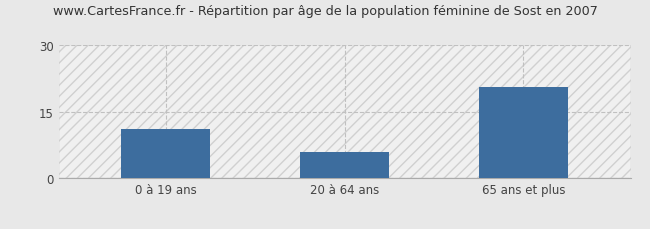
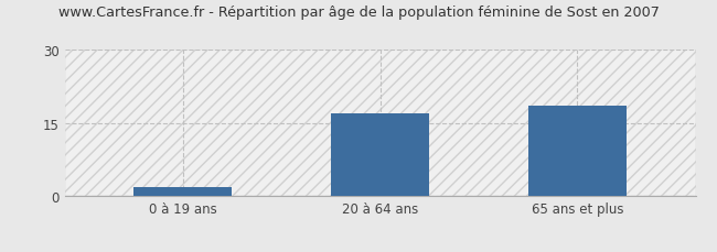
0 à 19 ans: 11.0 -> 2.0
20 à 64 ans: 6.0 -> 17.0
65 ans et plus: 20.5 -> 18.5
